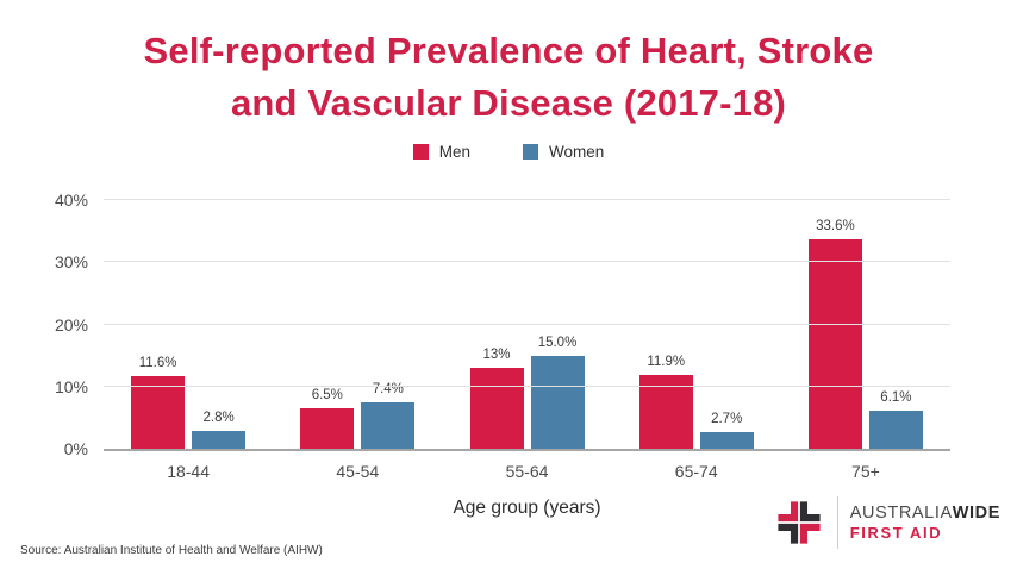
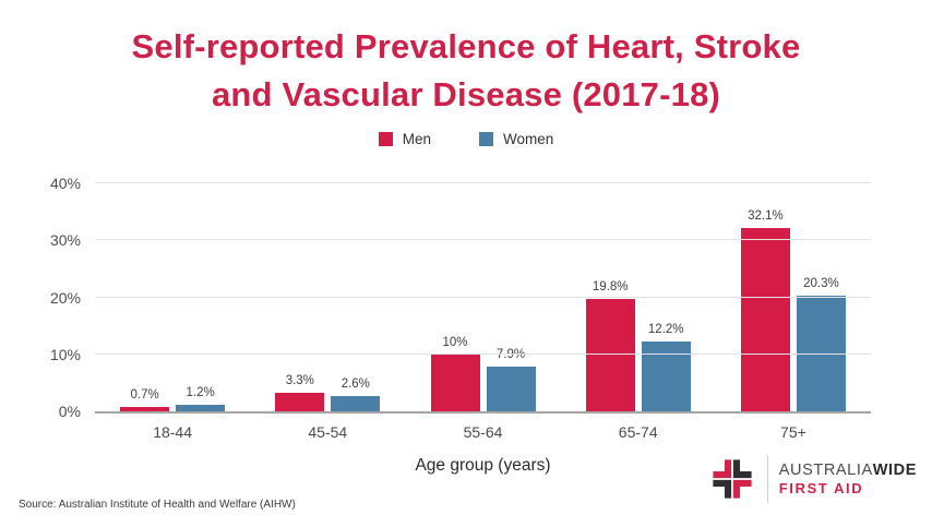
Men/18-44: 11.6% -> 0.7%
Women/18-44: 2.8% -> 1.2%
Men/45-54: 6.5% -> 3.3%
Women/45-54: 7.4% -> 2.6%
Men/55-64: 13% -> 10%
Women/55-64: 15.0% -> 7.9%
Men/65-74: 11.9% -> 19.8%
Women/65-74: 2.7% -> 12.2%
Men/75+: 33.6% -> 32.1%
Women/75+: 6.1% -> 20.3%
